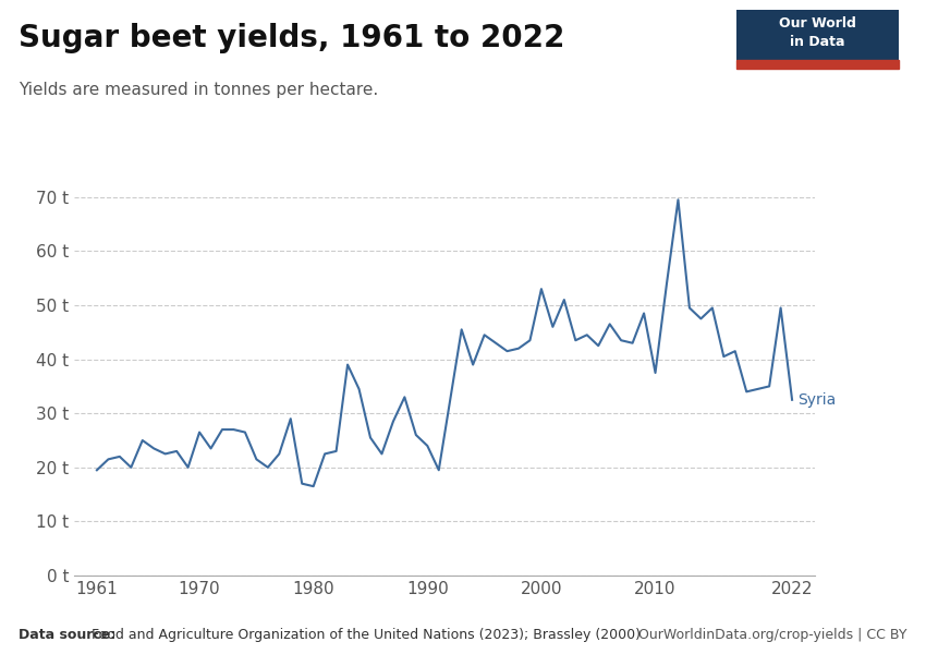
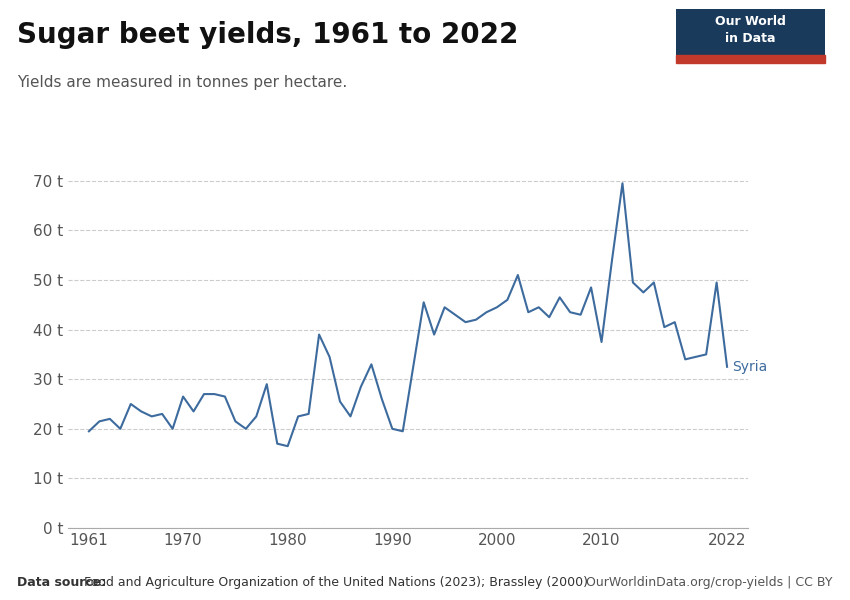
1990: 24.0 t -> 20.0 t
2000: 53.0 t -> 44.5 t
